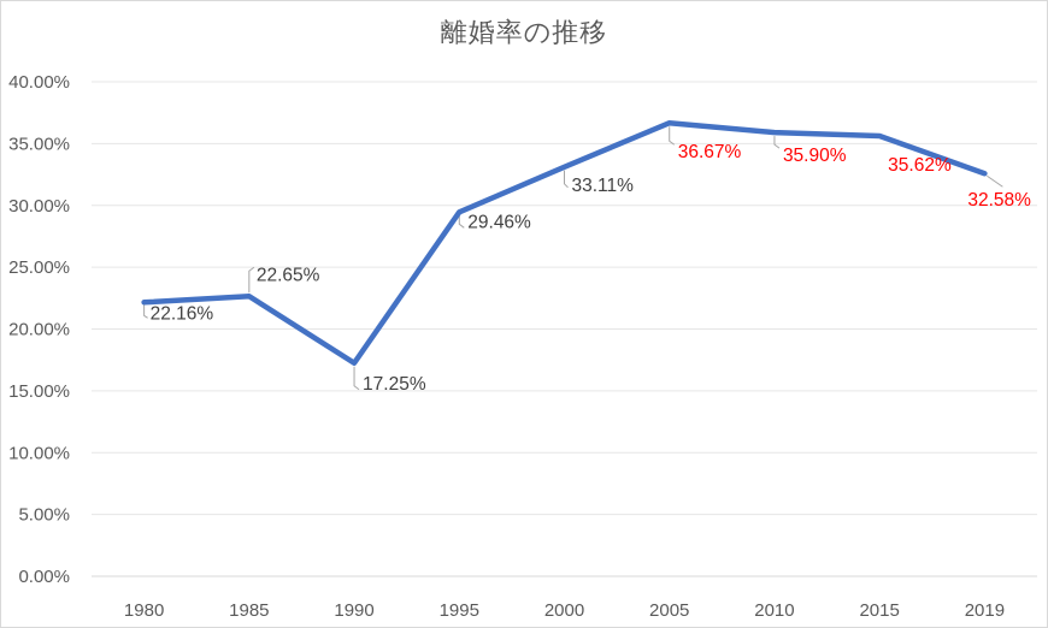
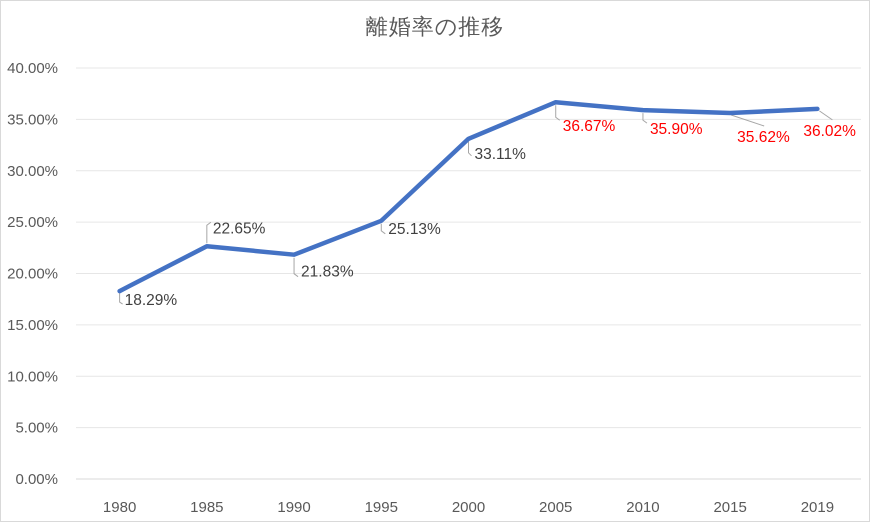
1980: 22.16% -> 18.29%
1990: 17.25% -> 21.83%
1995: 29.46% -> 25.13%
2019: 32.58% -> 36.02%
